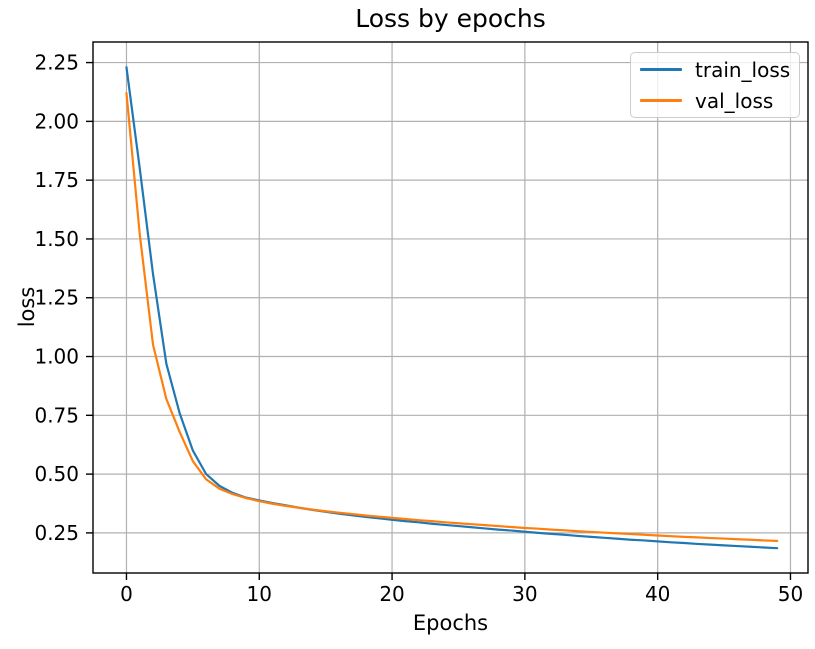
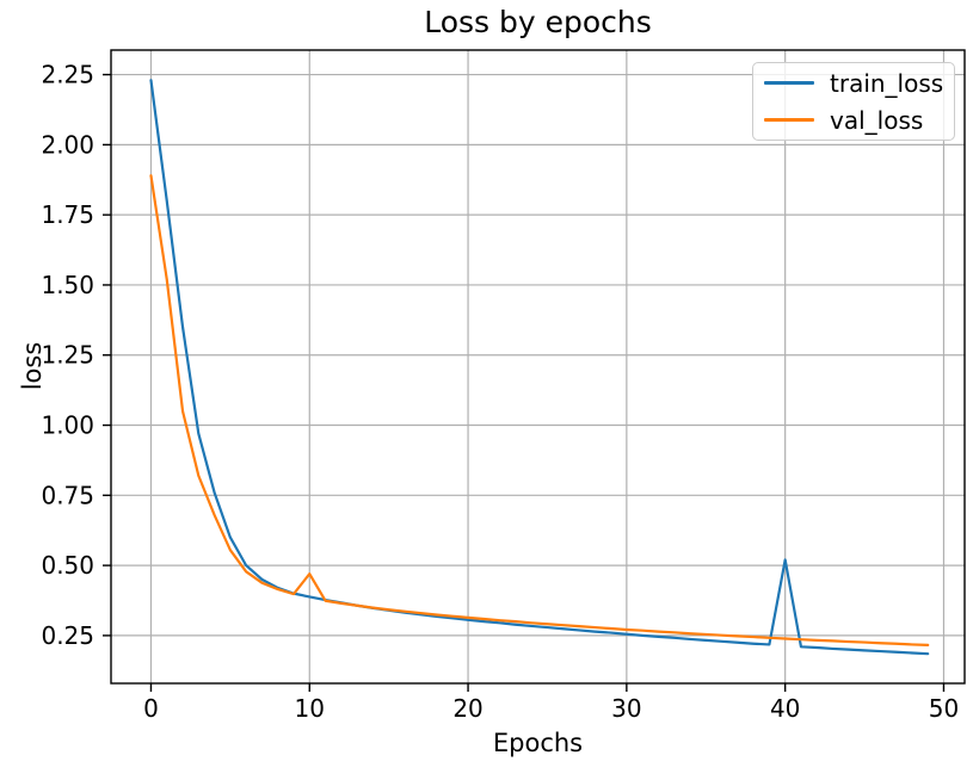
val_loss/0: 2.12 -> 1.89
val_loss/10: 0.39 -> 0.47
train_loss/40: 0.21 -> 0.52
